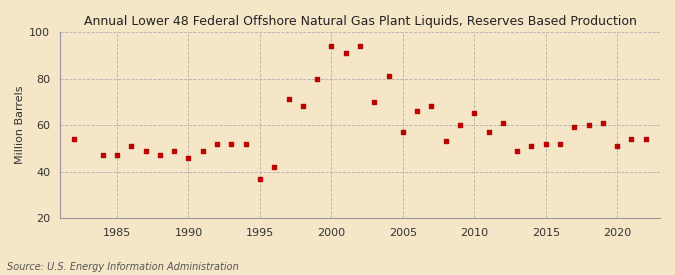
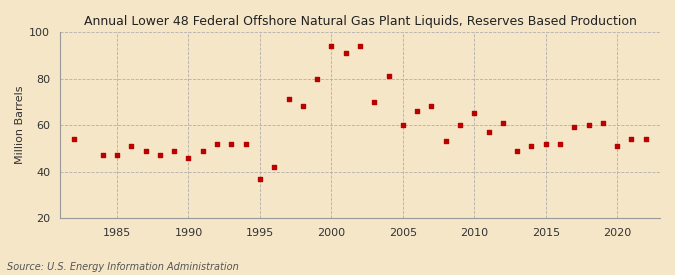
2005: 57 -> 60
